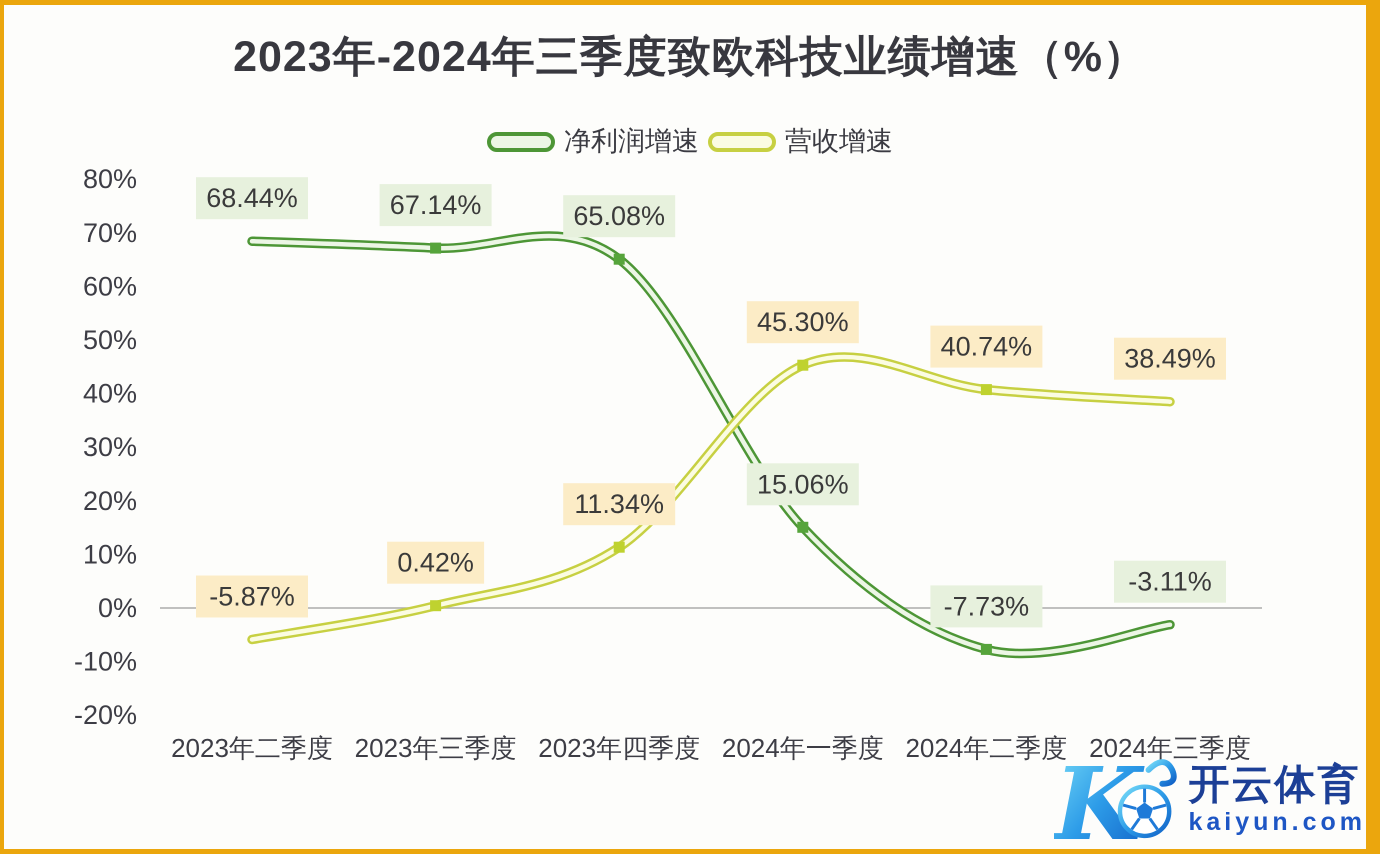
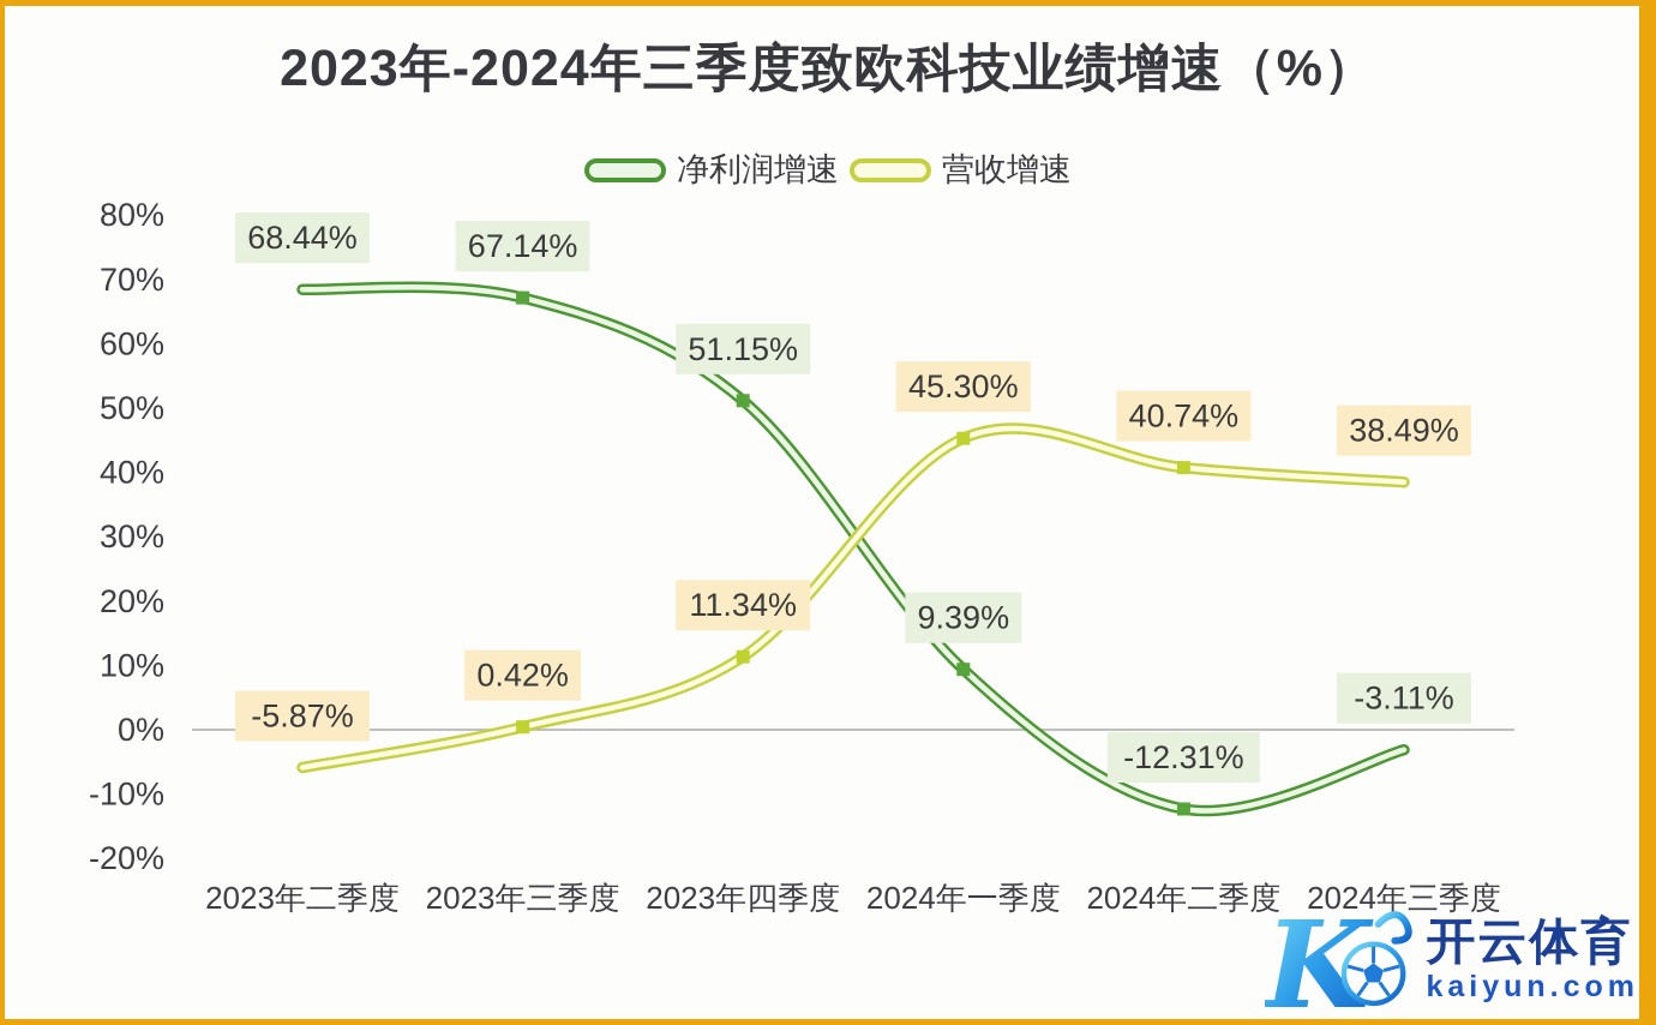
净利润增速/2023年四季度: 65.08% -> 51.15%
净利润增速/2024年一季度: 15.06% -> 9.39%
净利润增速/2024年二季度: -7.73% -> -12.31%
